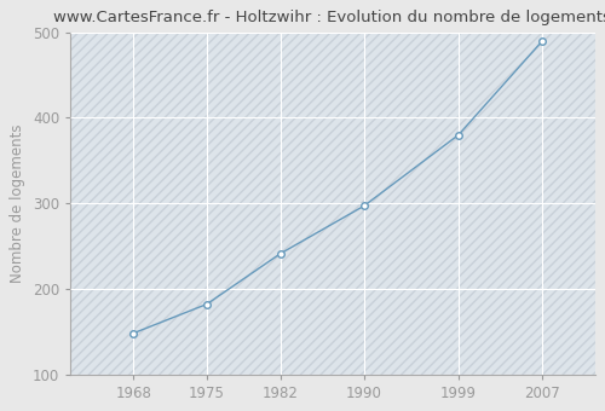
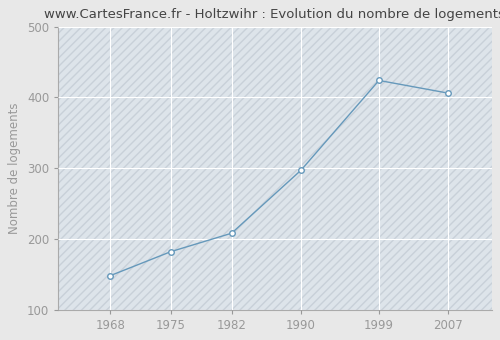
1982: 241 -> 208
1999: 380 -> 424
2007: 490 -> 406
